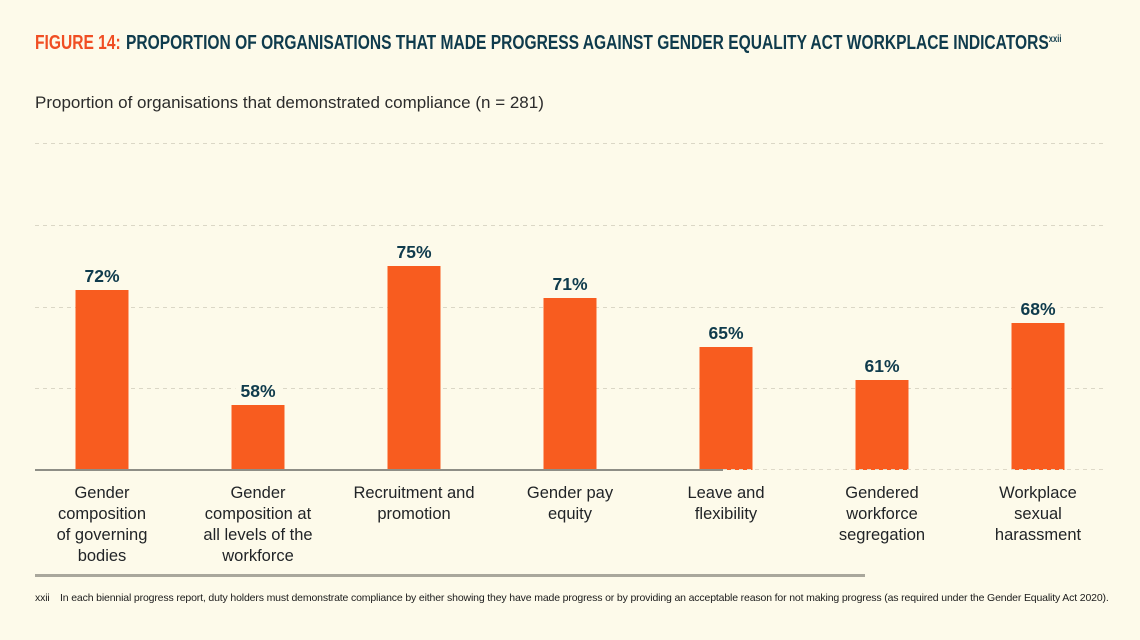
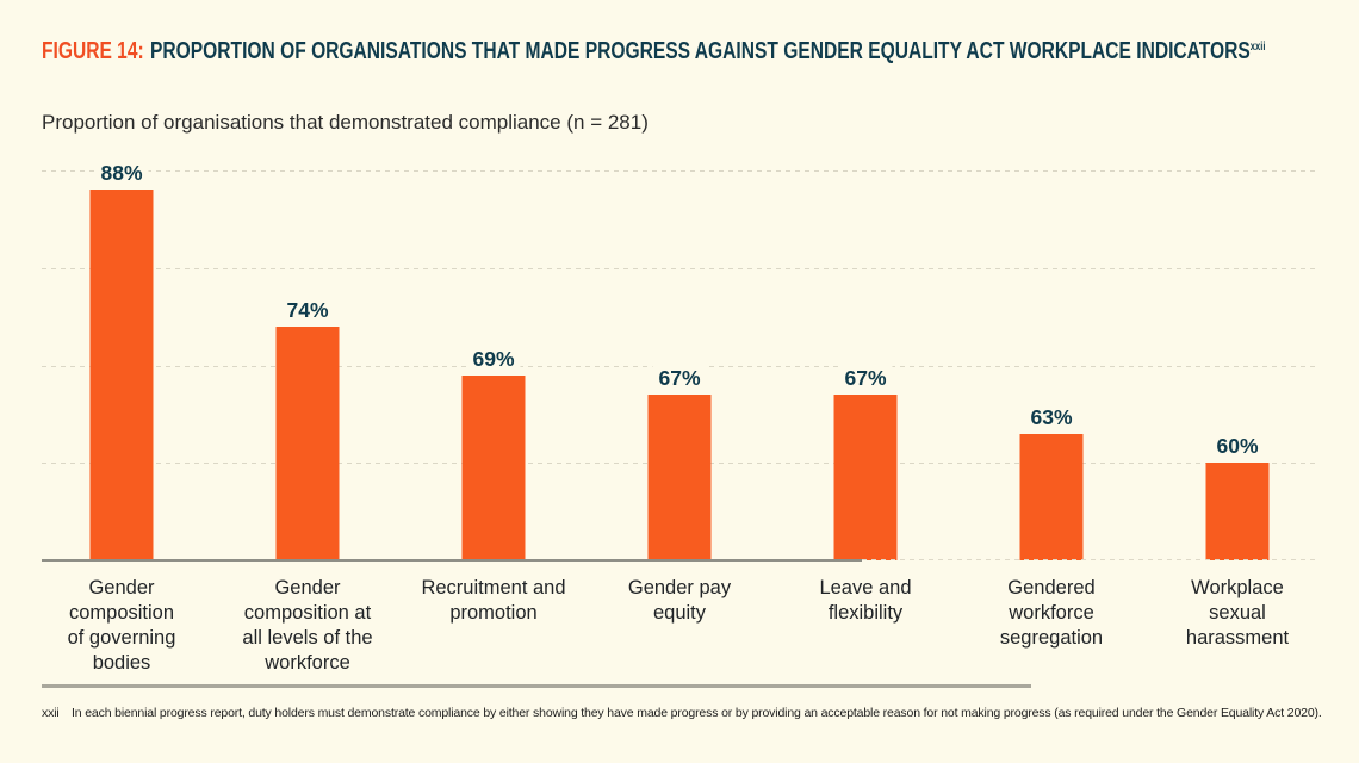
Gender composition of governing bodies: 72% -> 88%
Gender composition at all levels of the workforce: 58% -> 74%
Recruitment and promotion: 75% -> 69%
Gender pay equity: 71% -> 67%
Leave and flexibility: 65% -> 67%
Gendered workforce segregation: 61% -> 63%
Workplace sexual harassment: 68% -> 60%
